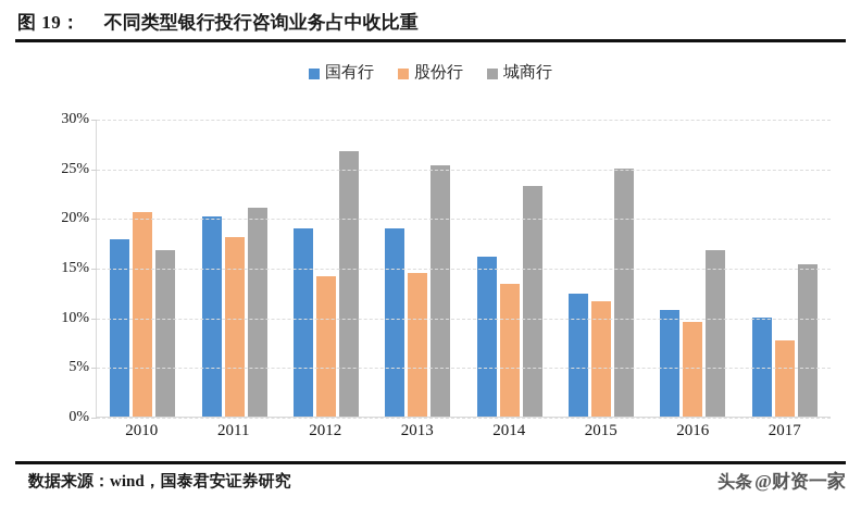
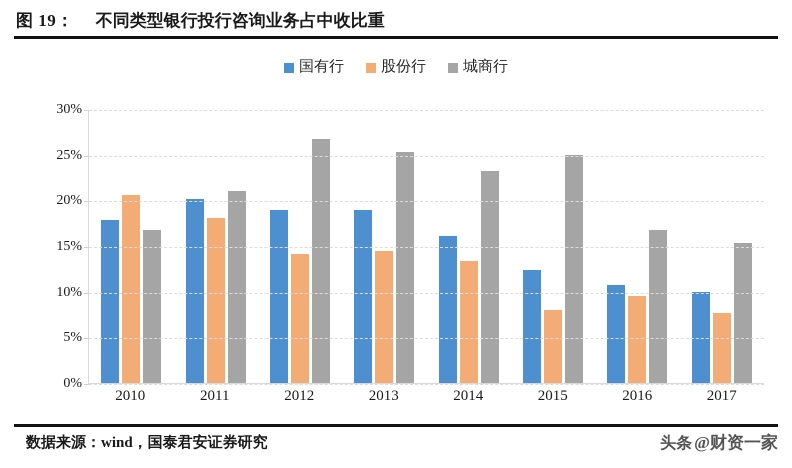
股份行/2015: 12% -> 8%
